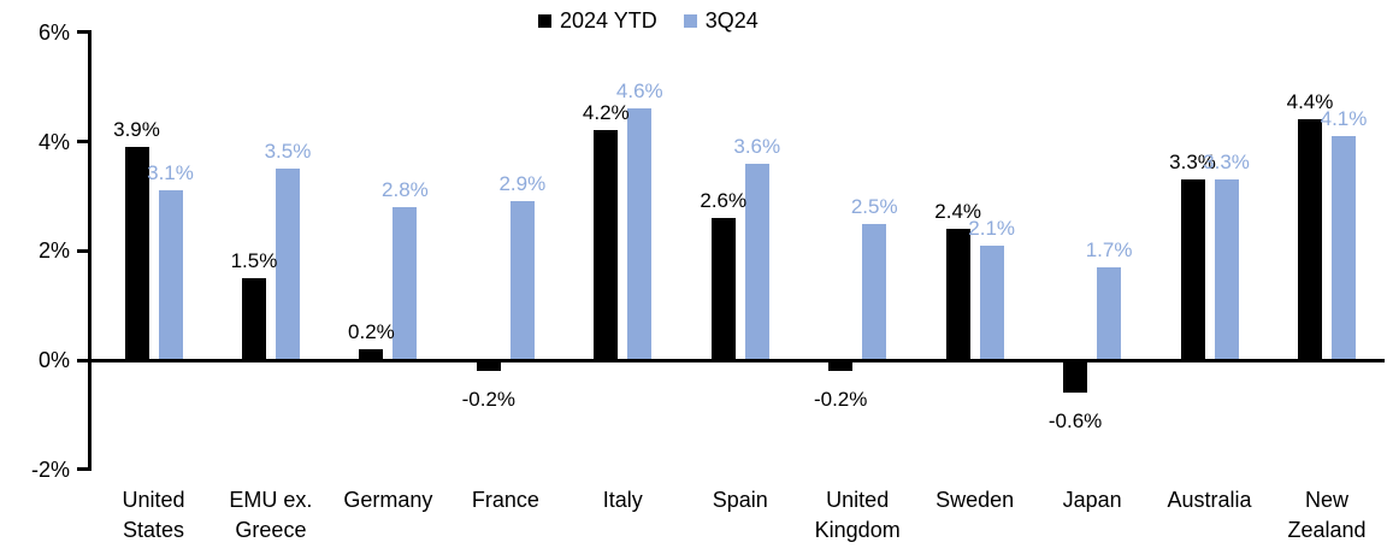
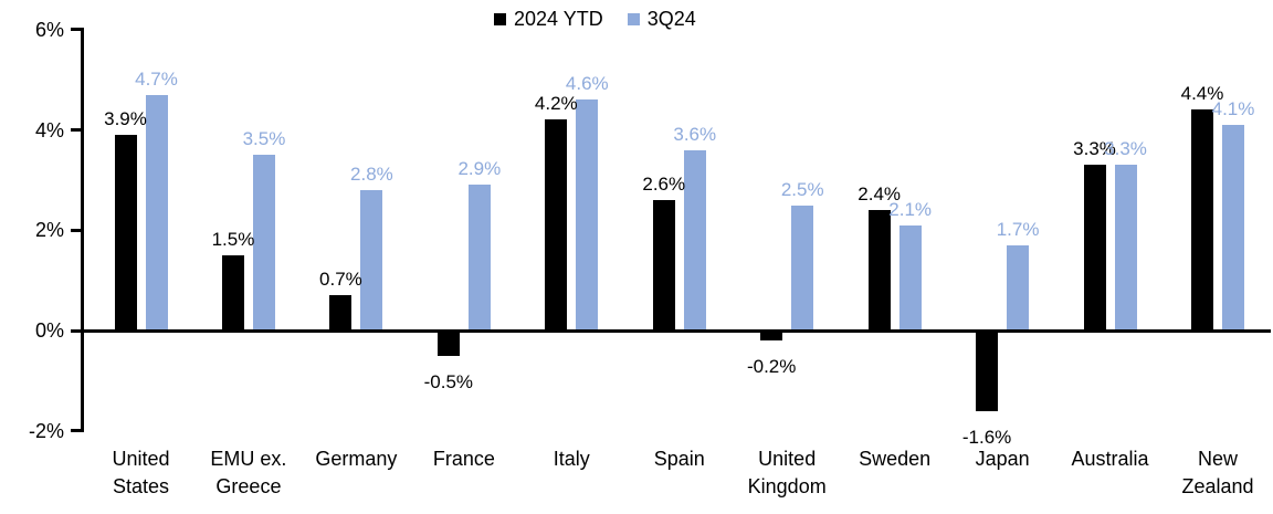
3Q24/United States: 3.1% -> 4.7%
2024 YTD/Germany: 0.2% -> 0.7%
2024 YTD/France: -0.2% -> -0.5%
2024 YTD/Japan: -0.6% -> -1.6%
